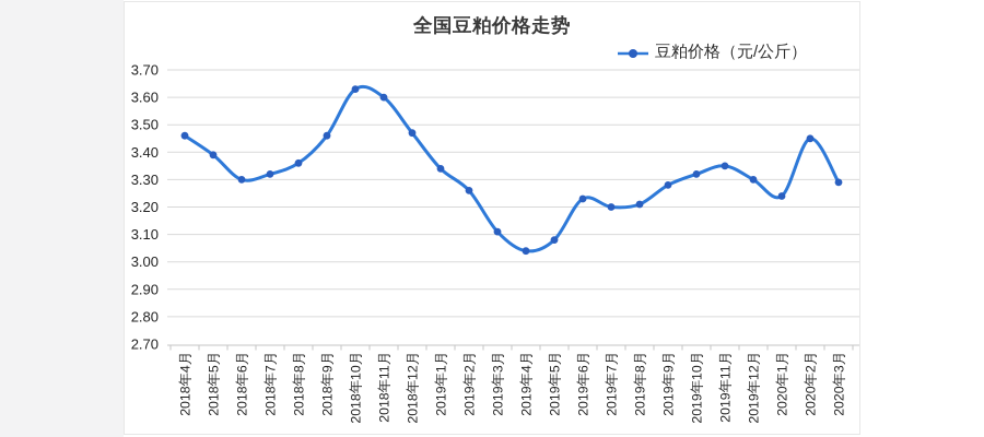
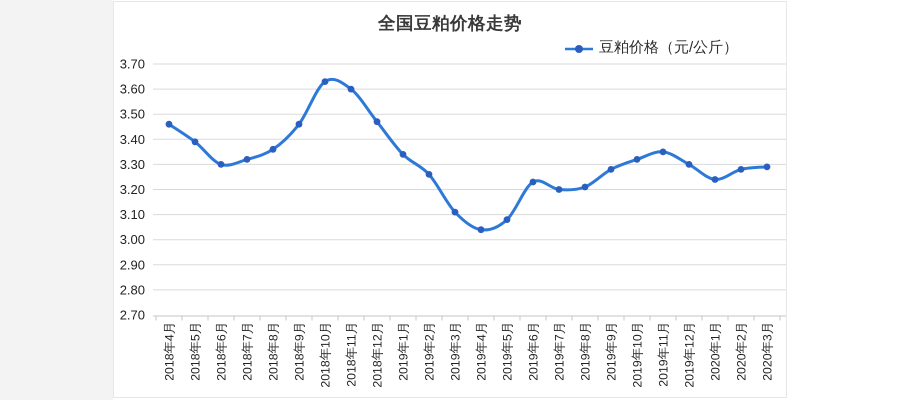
2020年2月: 3.45 -> 3.28
